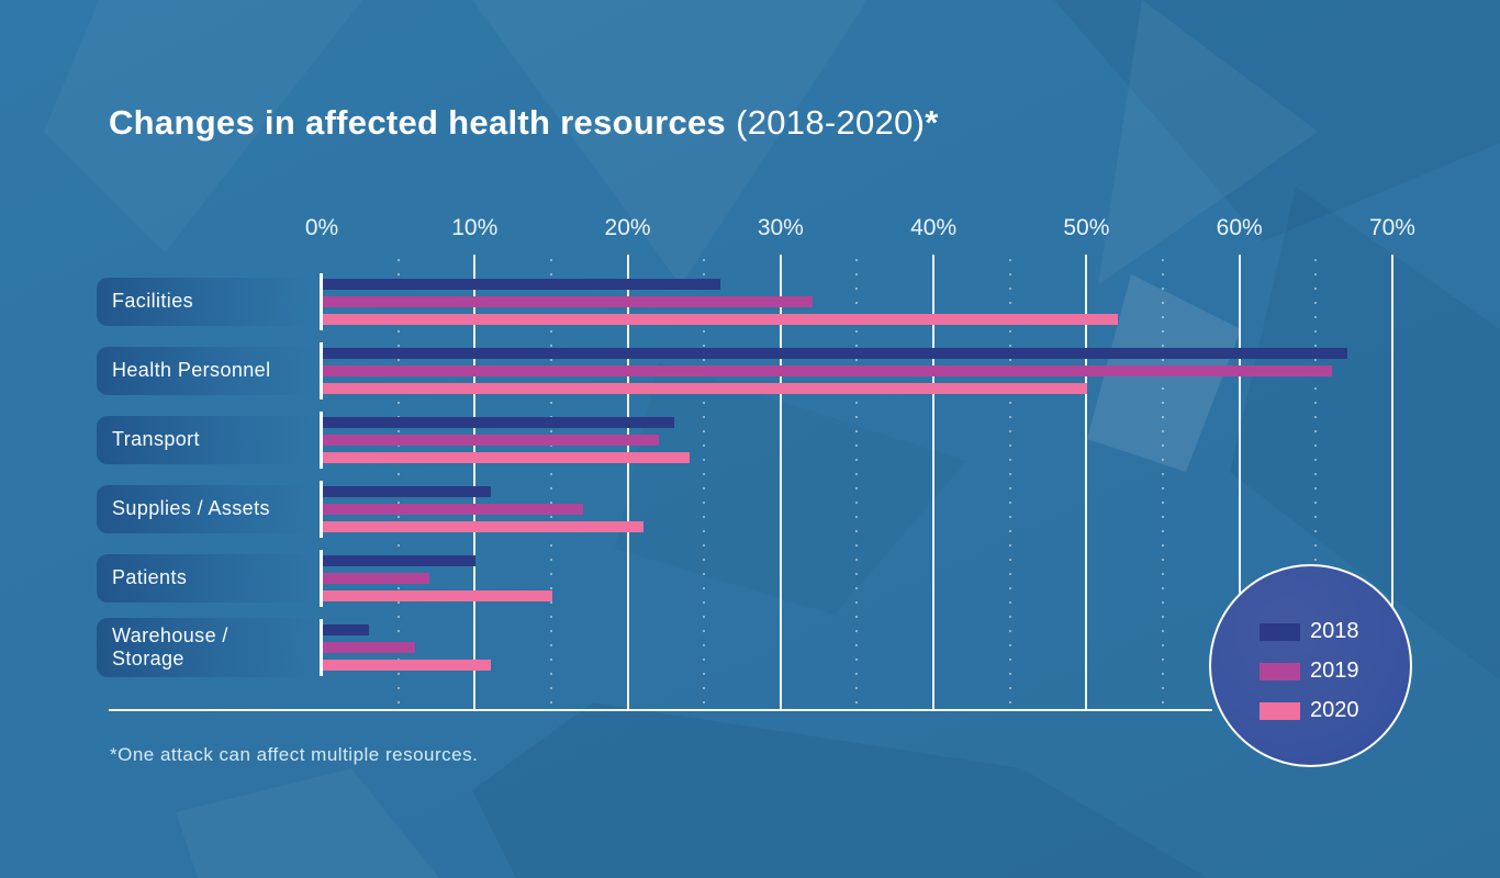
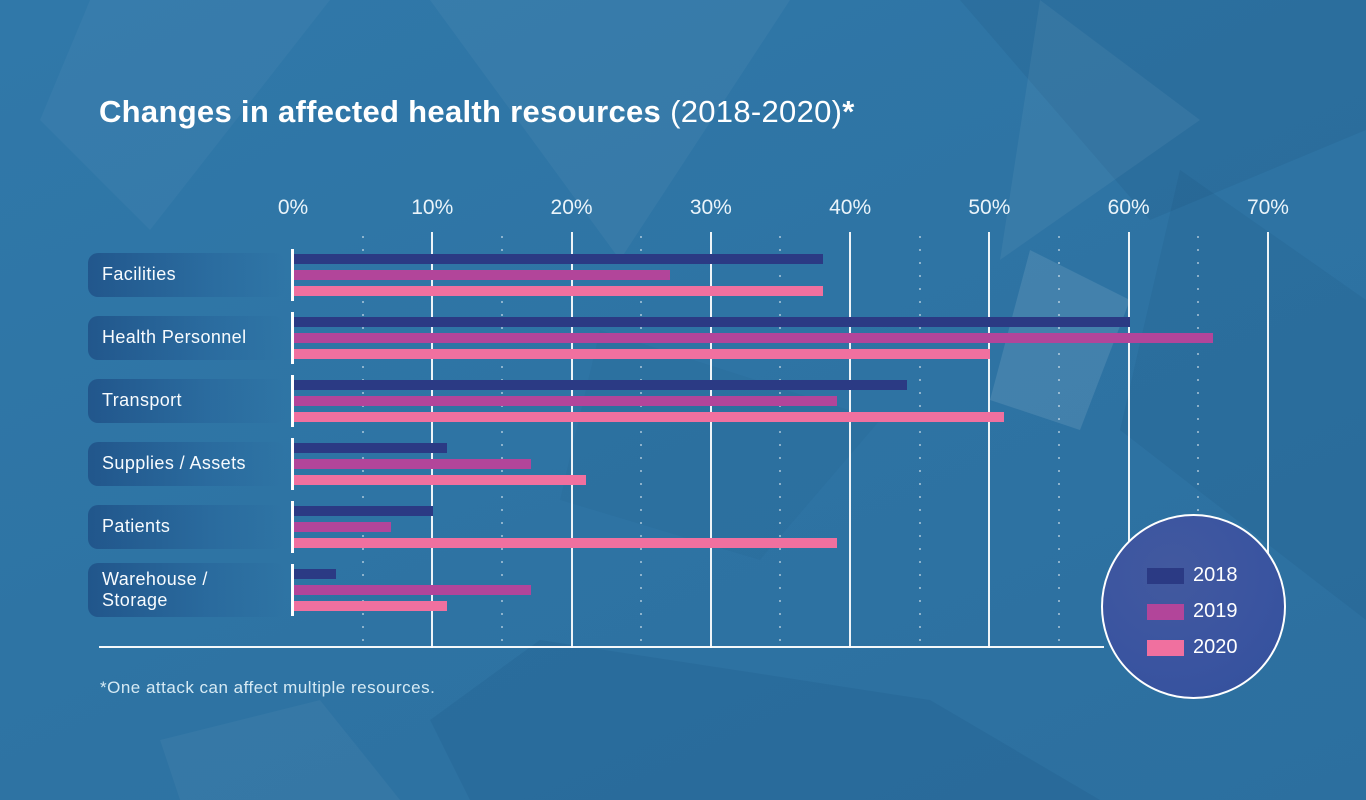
2018/Facilities: 26% -> 38%
2019/Facilities: 32% -> 27%
2020/Facilities: 52% -> 38%
2018/Health Personnel: 67% -> 60%
2018/Transport: 23% -> 44%
2019/Transport: 22% -> 39%
2020/Transport: 24% -> 51%
2020/Patients: 15% -> 39%
2019/Warehouse / Storage: 6% -> 17%
